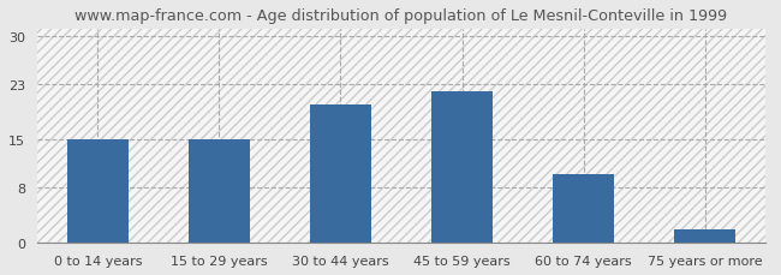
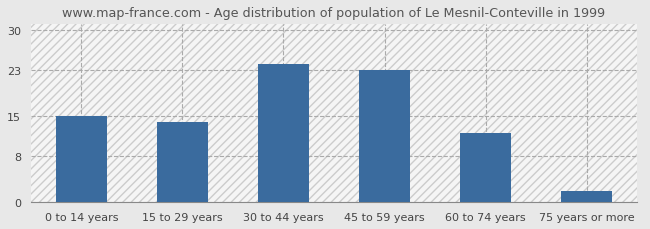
15 to 29 years: 15 -> 14
30 to 44 years: 20 -> 24
45 to 59 years: 22 -> 23
60 to 74 years: 10 -> 12
